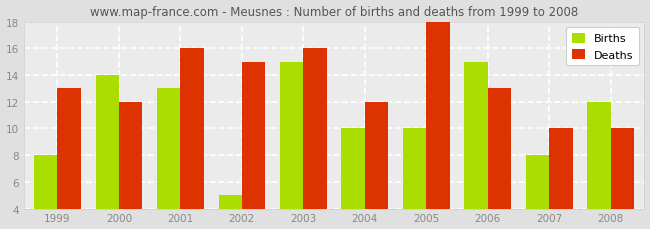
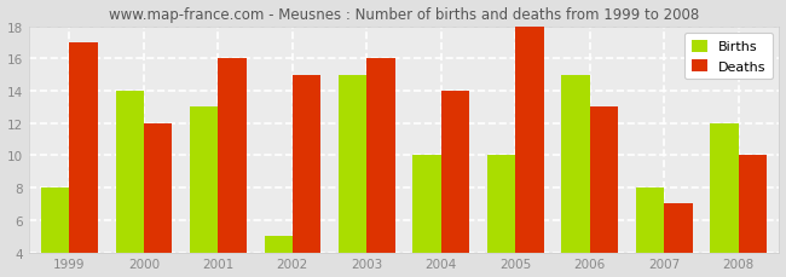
Deaths/1999: 13 -> 17
Deaths/2004: 12 -> 14
Deaths/2007: 10 -> 7
